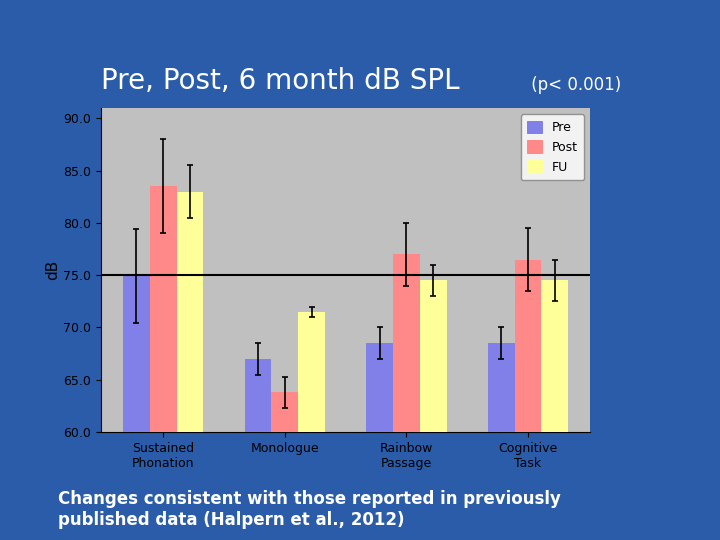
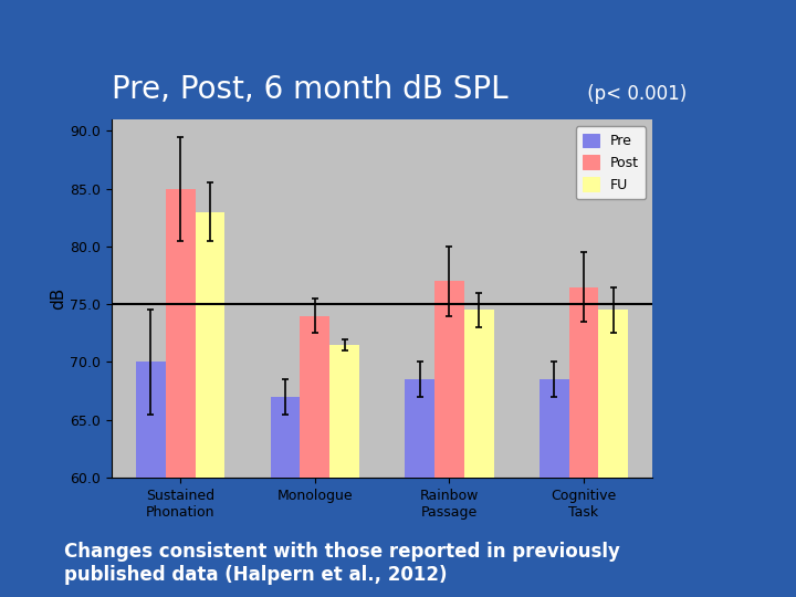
Pre/Sustained Phonation: 74.9 -> 70.0
Post/Sustained Phonation: 83.5 -> 85.0
Post/Monologue: 63.8 -> 74.0
